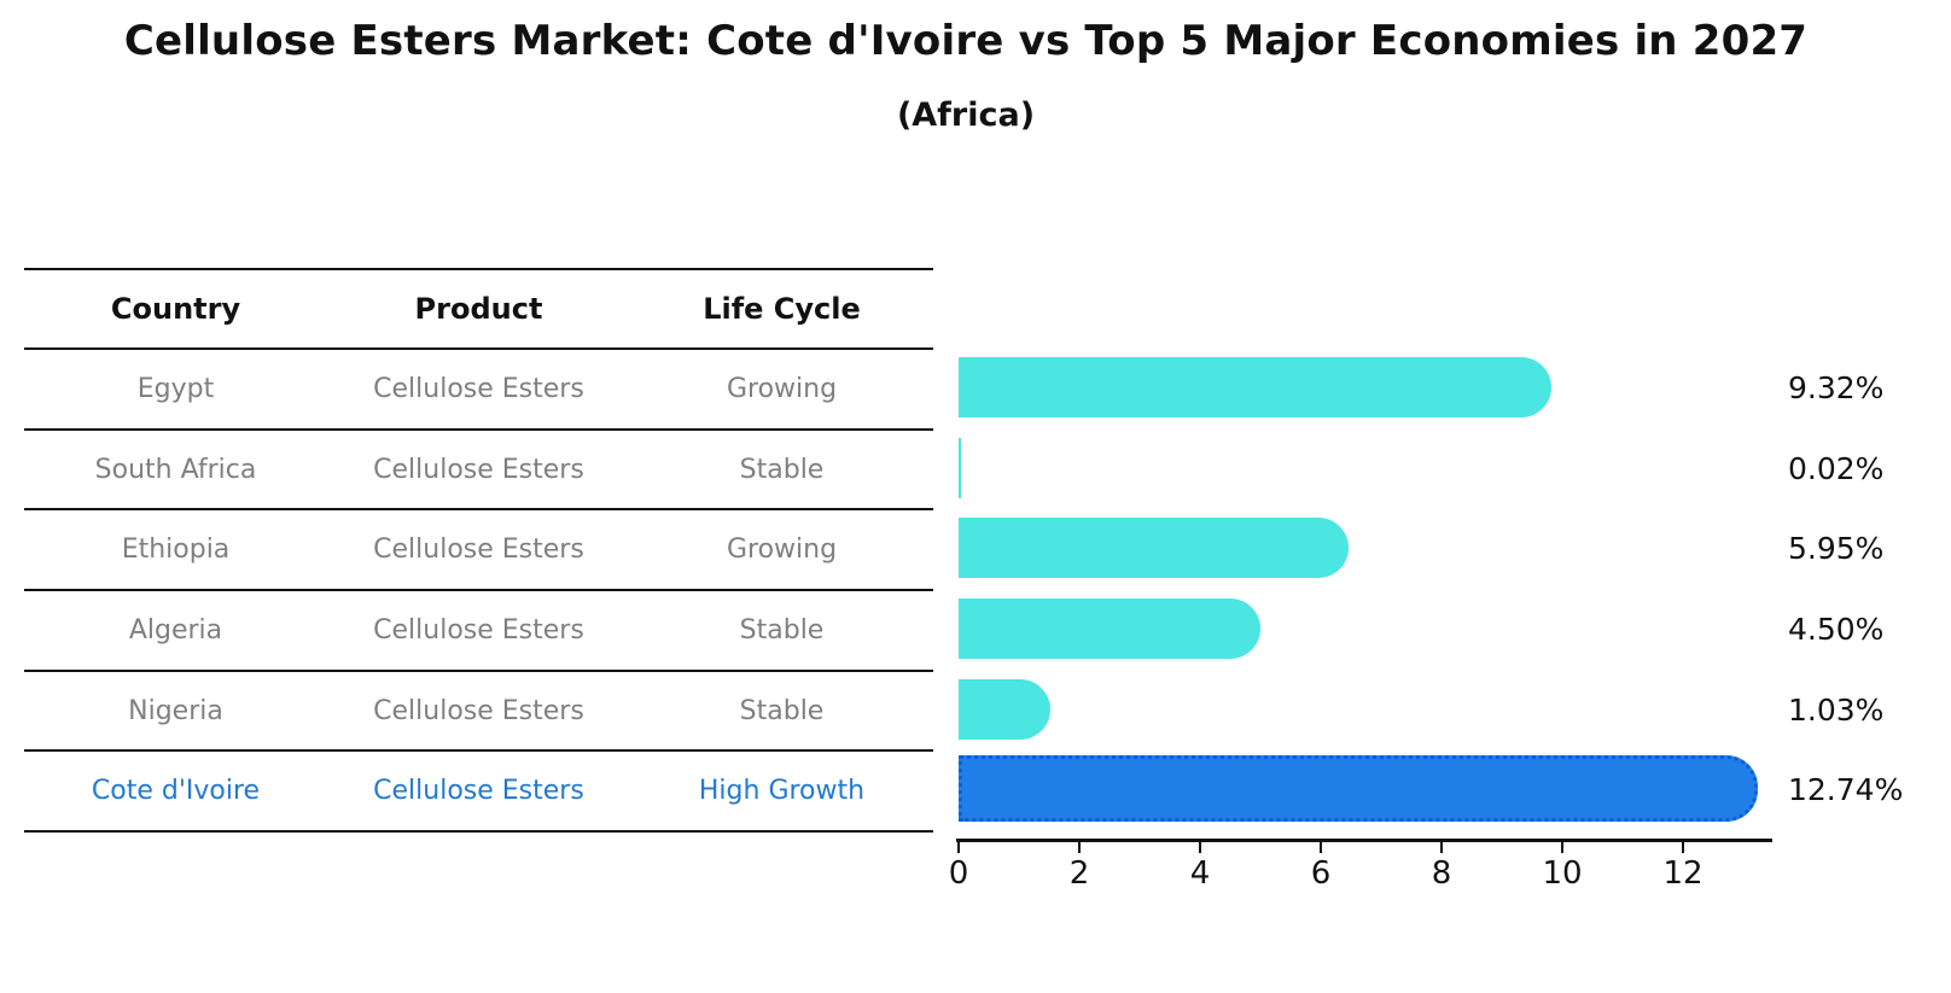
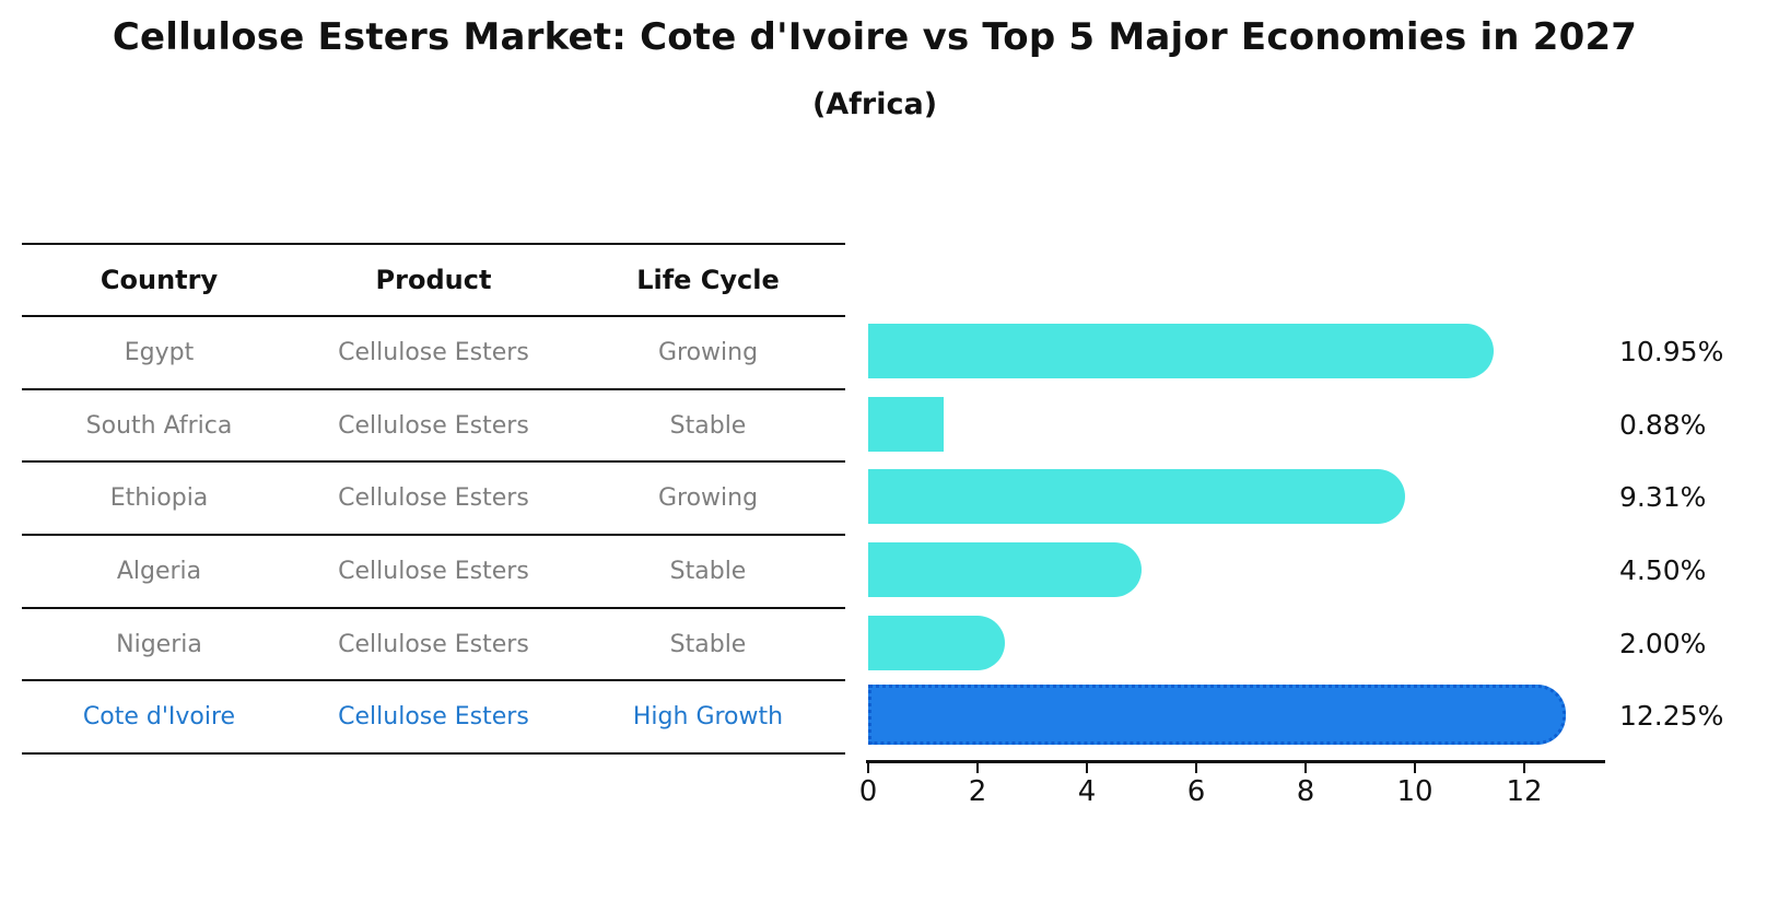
Egypt: 9.32% -> 10.95%
South Africa: 0.02% -> 0.88%
Ethiopia: 5.95% -> 9.31%
Nigeria: 1.03% -> 2.00%
Cote d'Ivoire: 12.74% -> 12.25%
